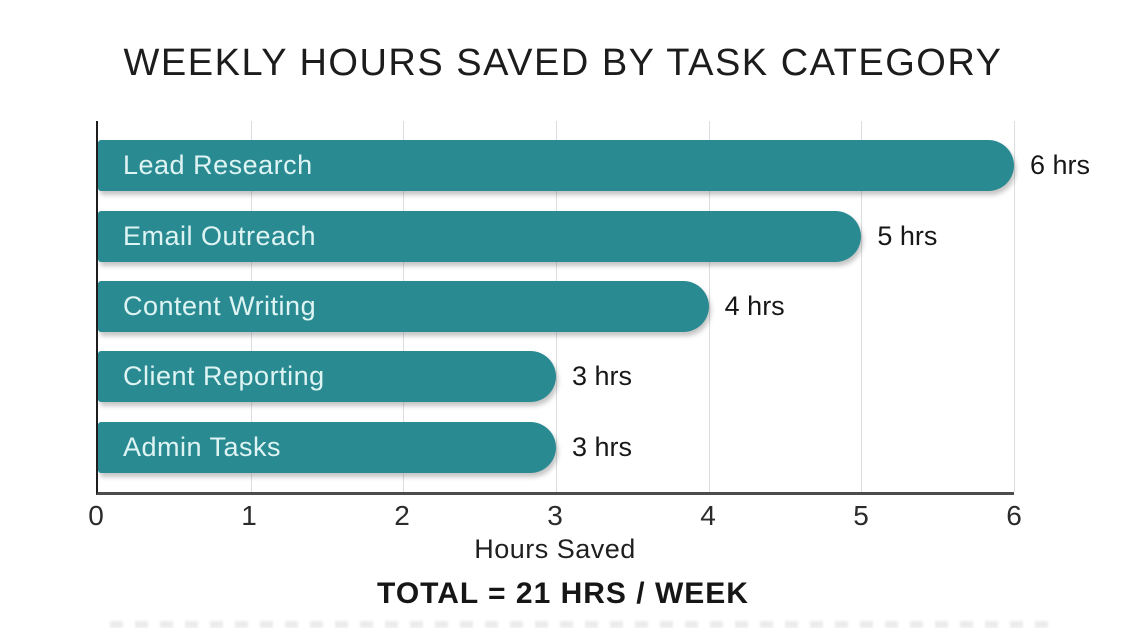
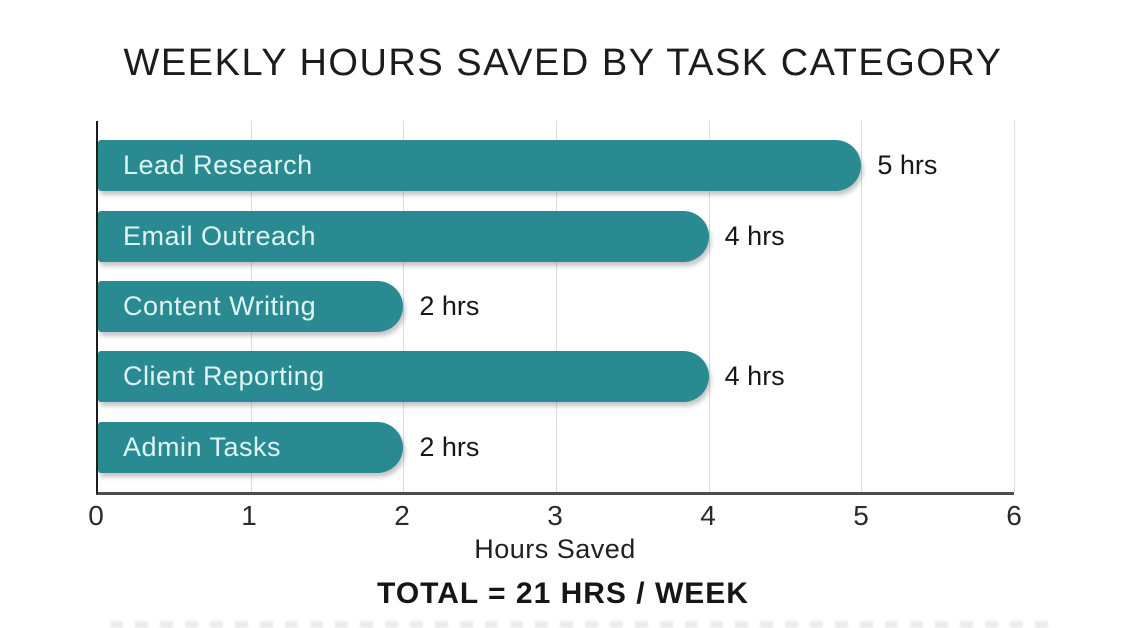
Lead Research: 6 -> 5
Email Outreach: 5 -> 4
Content Writing: 4 -> 2
Client Reporting: 3 -> 4
Admin Tasks: 3 -> 2
